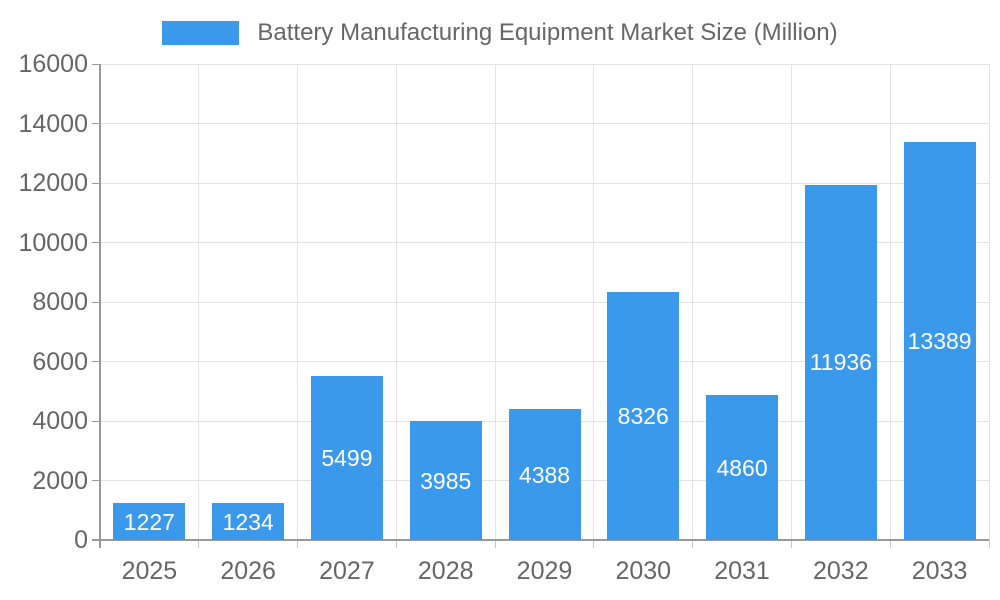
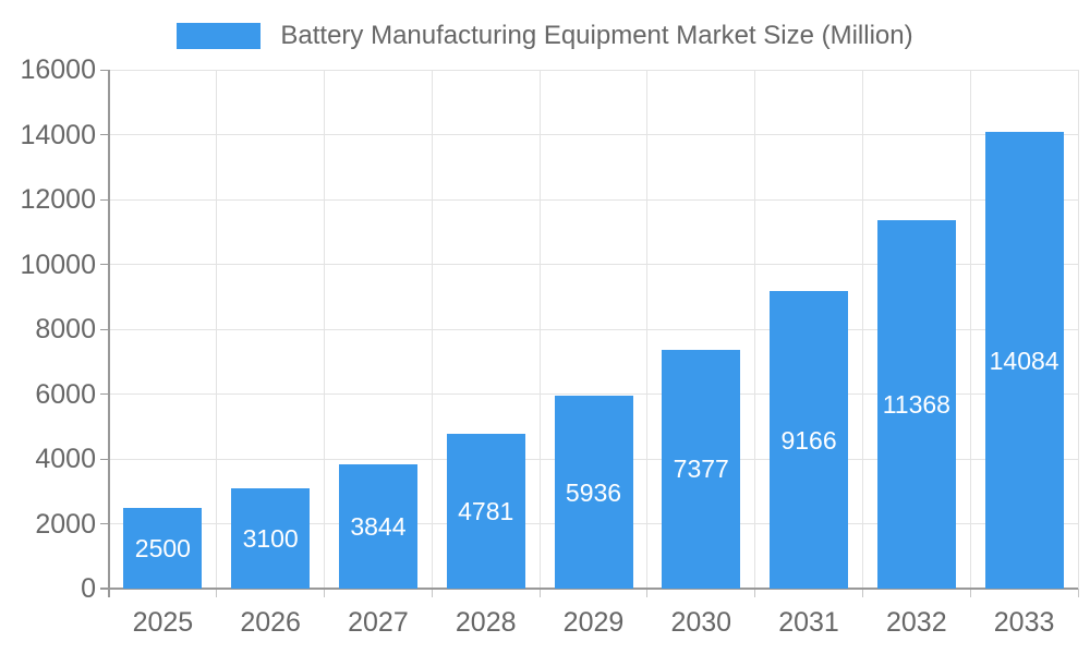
2025: 1227 -> 2500
2026: 1234 -> 3100
2027: 5499 -> 3844
2028: 3985 -> 4781
2029: 4388 -> 5936
2030: 8326 -> 7377
2031: 4860 -> 9166
2032: 11936 -> 11368
2033: 13389 -> 14084
